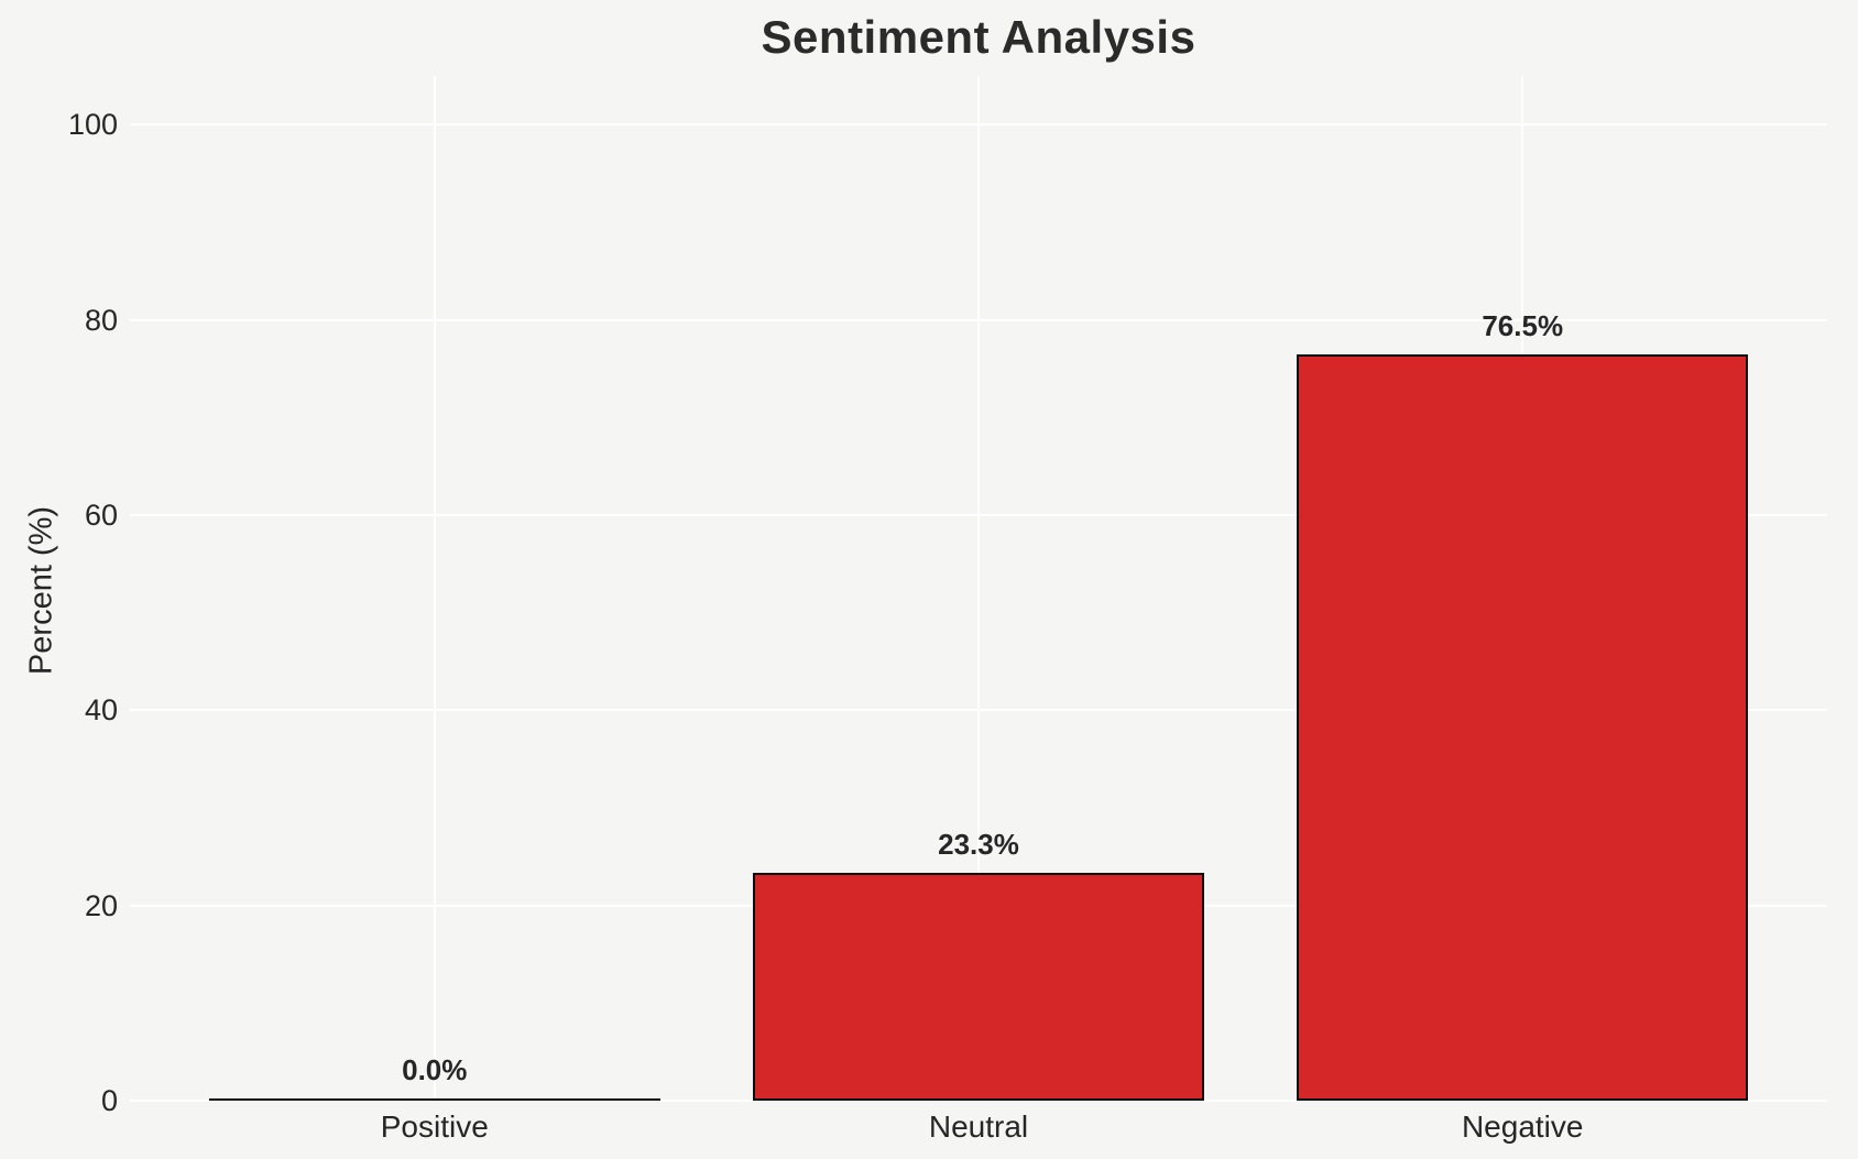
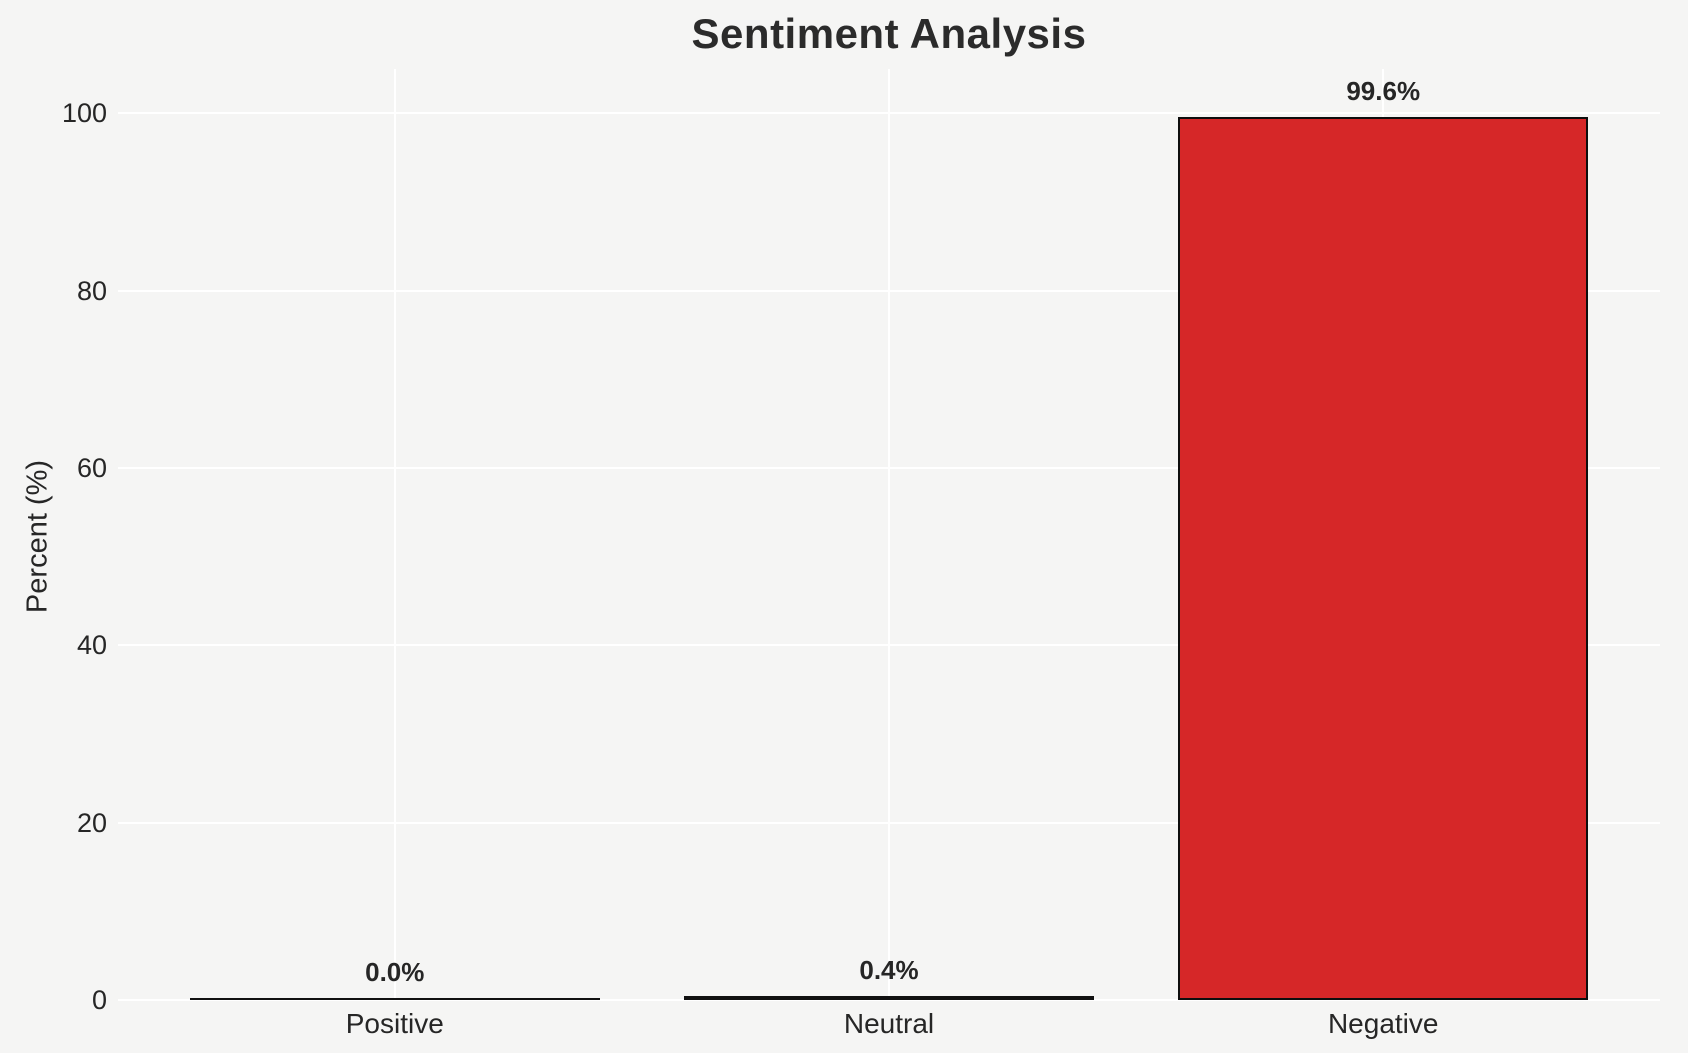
Neutral: 23.3% -> 0.4%
Negative: 76.5% -> 99.6%
